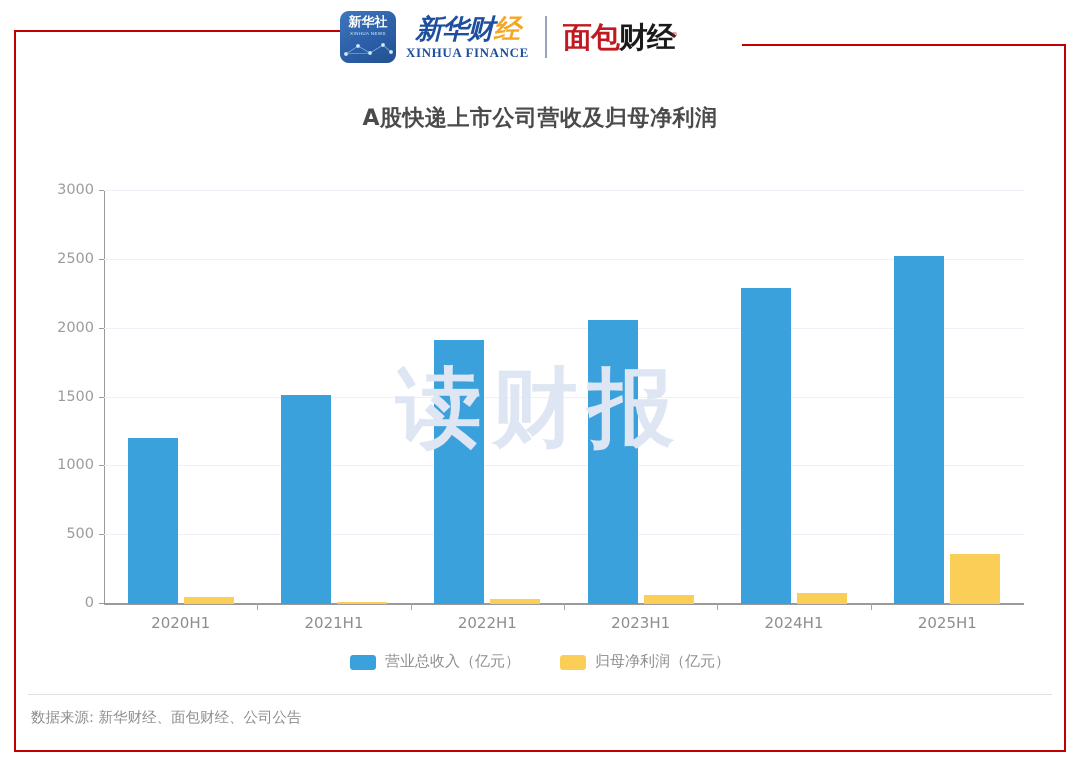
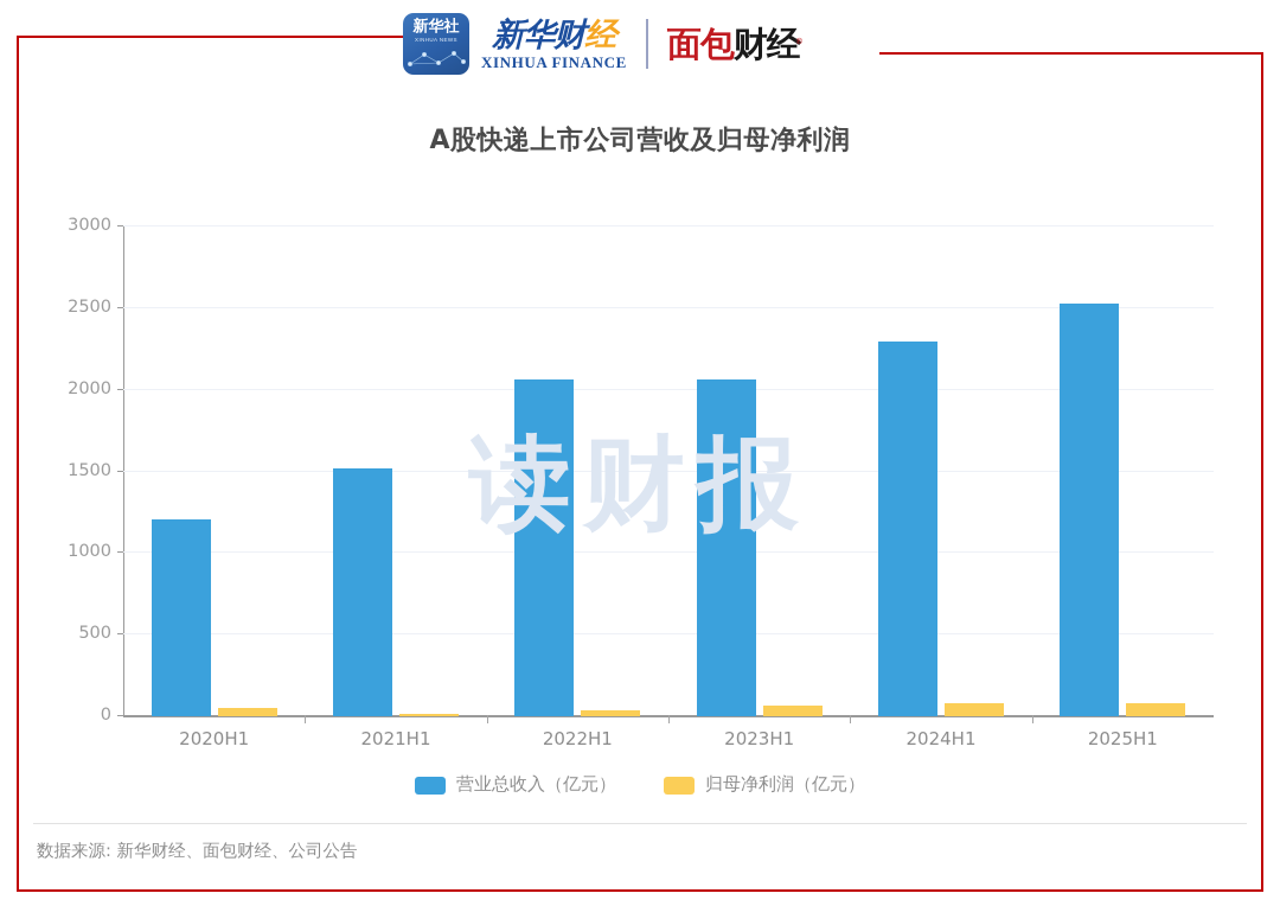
营业总收入（亿元）/2022H1: 1920 -> 2060
归母净利润（亿元）/2025H1: 360 -> 80
